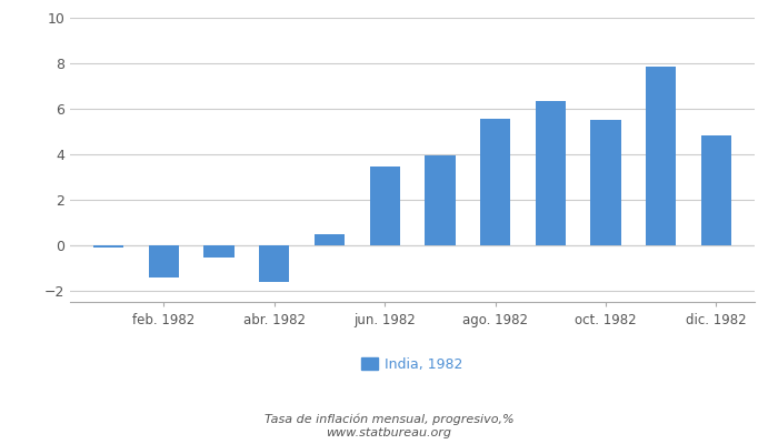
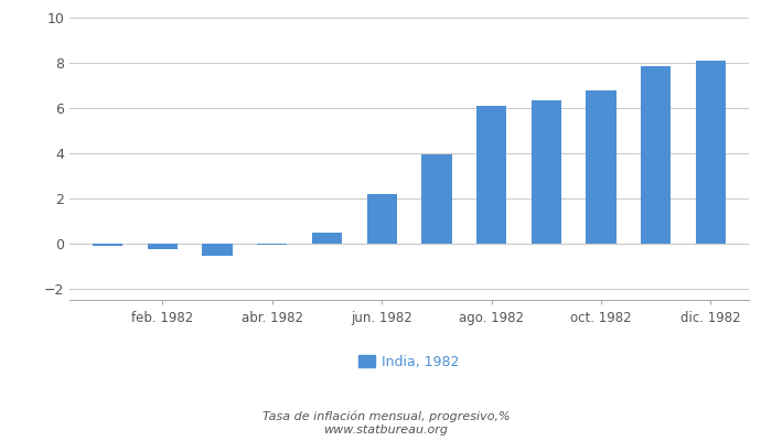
feb. 1982: -1.45 -> -0.25
abr. 1982: -1.60 -> -0.08
jun. 1982: 3.45 -> 2.20
ago. 1982: 5.55 -> 6.10
oct. 1982: 5.50 -> 6.80
dic. 1982: 4.80 -> 8.10
